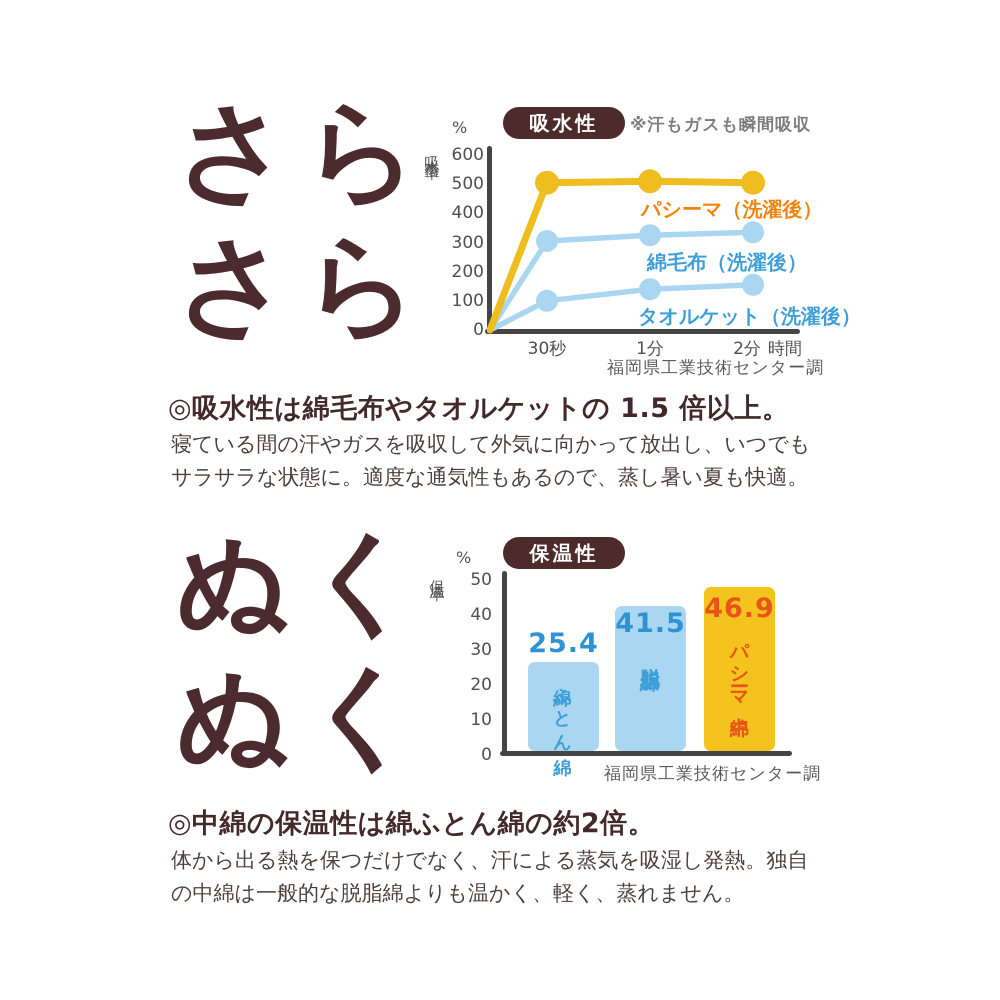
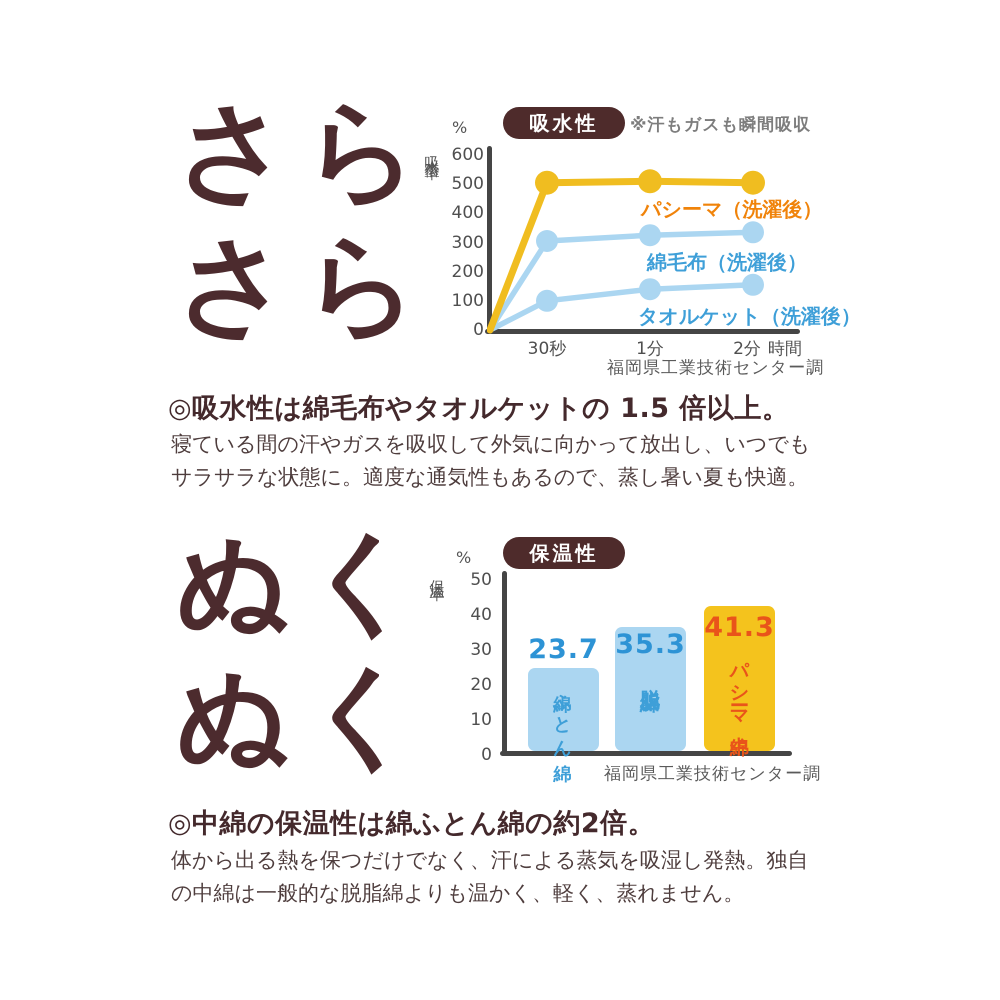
保温性/綿ふとん綿: 25.4 -> 23.7
保温性/脱脂綿: 41.5 -> 35.3
保温性/パシーマ中綿: 46.9 -> 41.3
